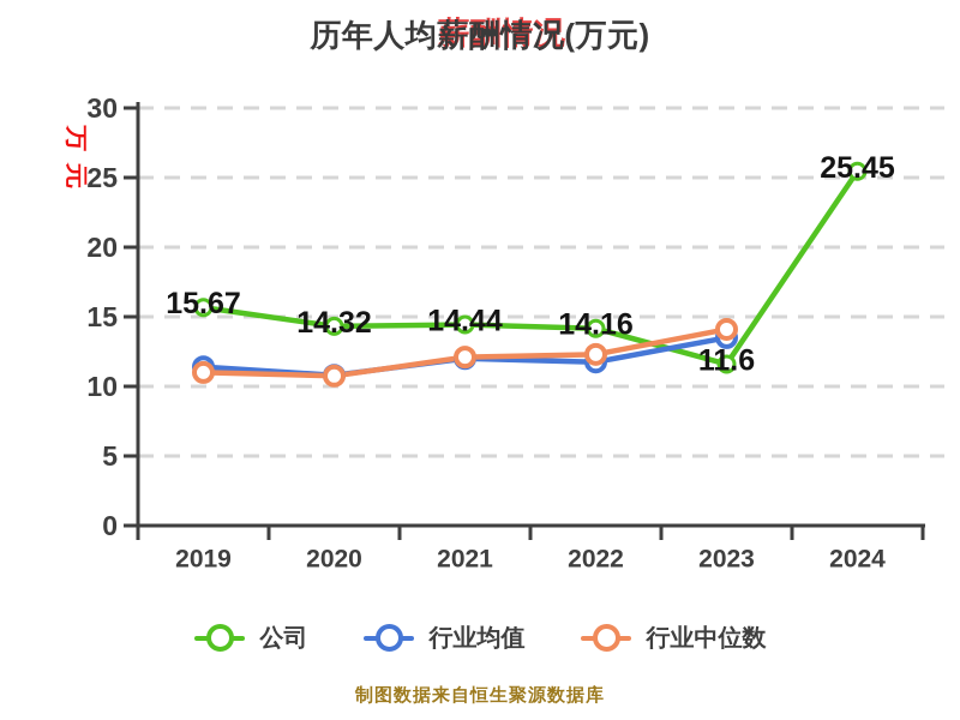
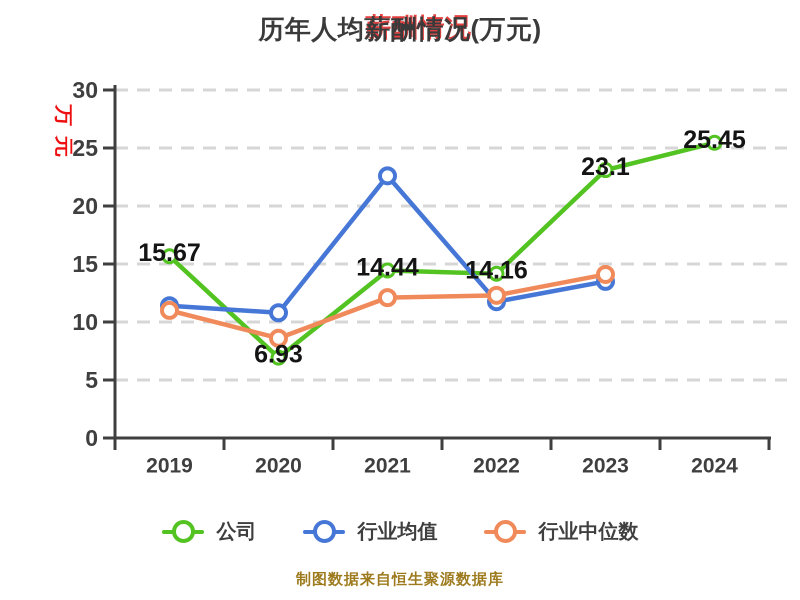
公司/2020: 14.32 -> 6.93
行业中位数/2020: 10.8 -> 8.6
行业均值/2021: 12.0 -> 22.6
公司/2023: 11.6 -> 23.1
